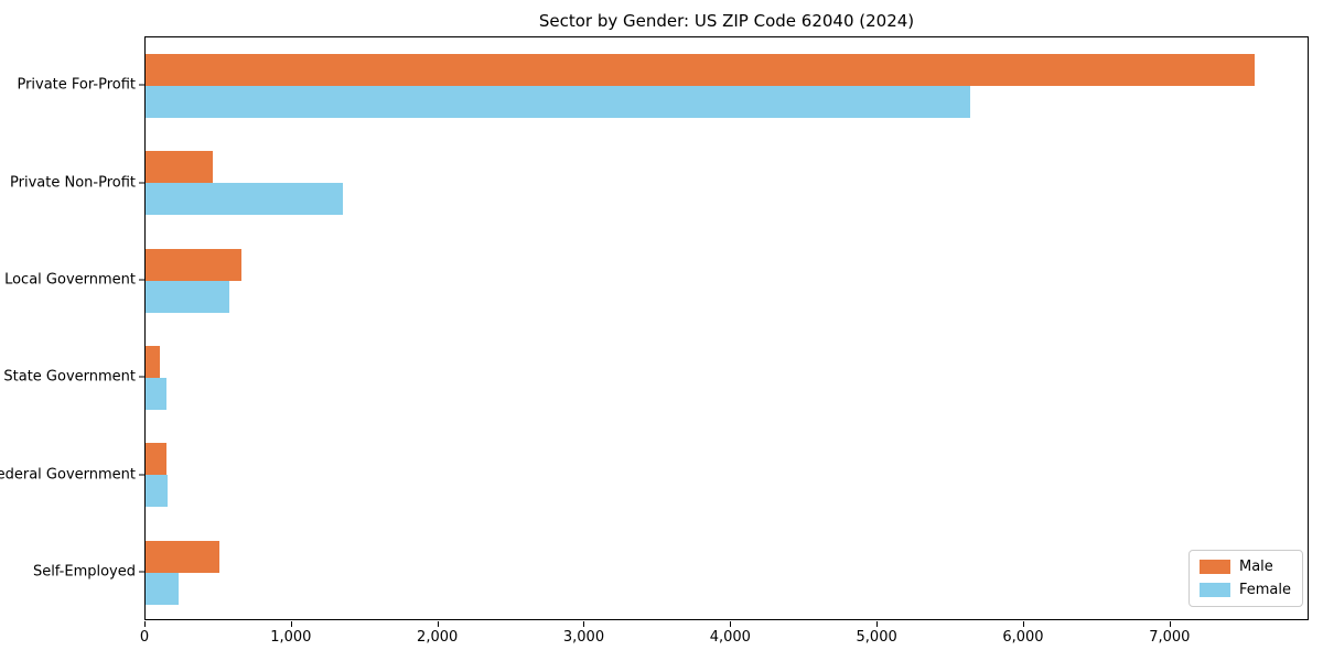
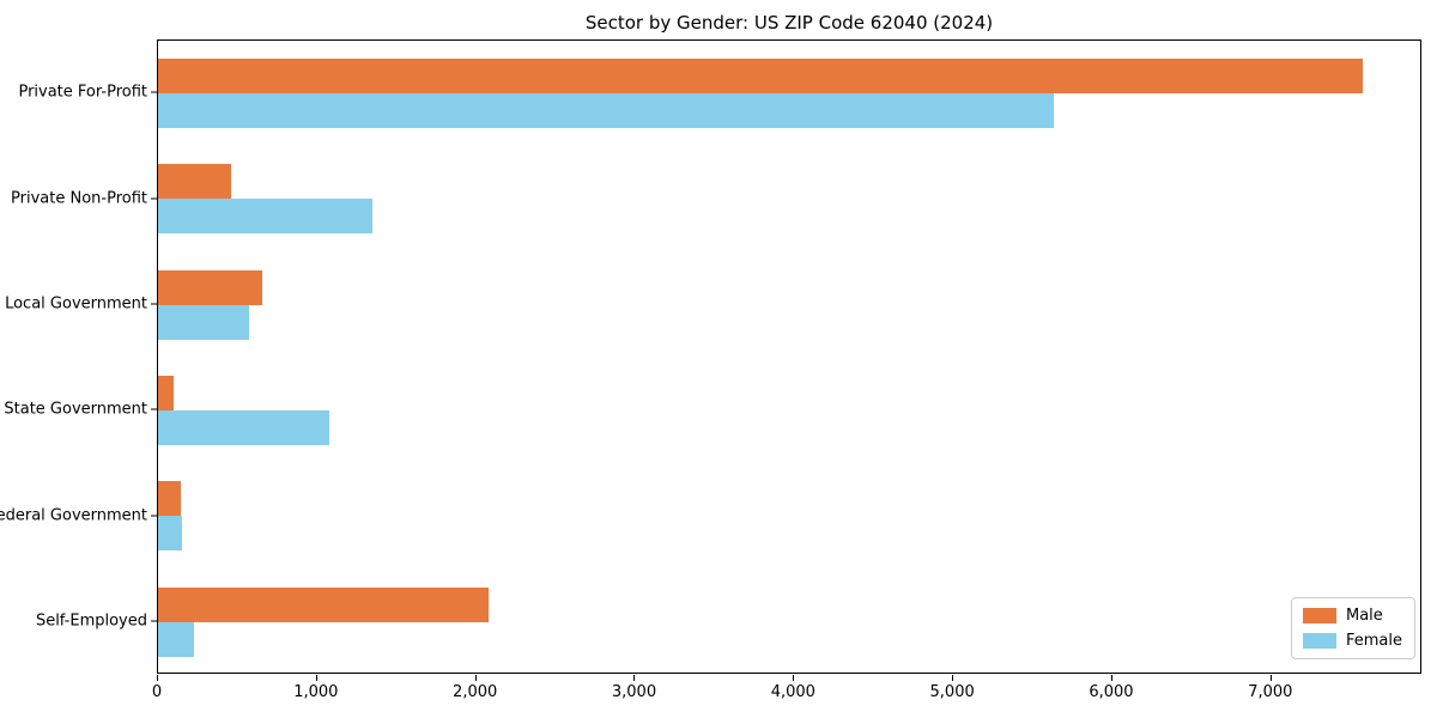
Female/State Government: 140 -> 1080
Male/Self-Employed: 500 -> 2080
